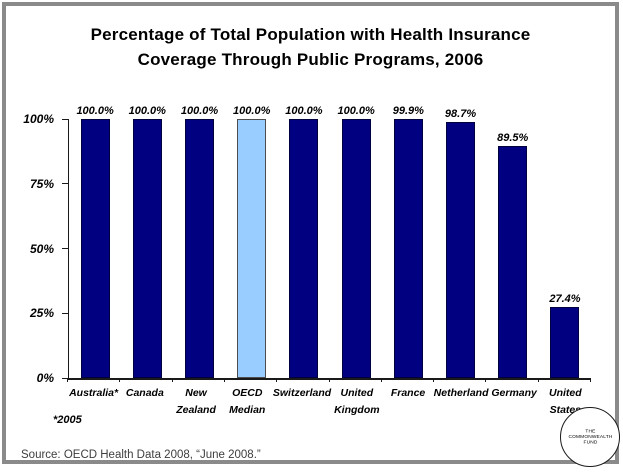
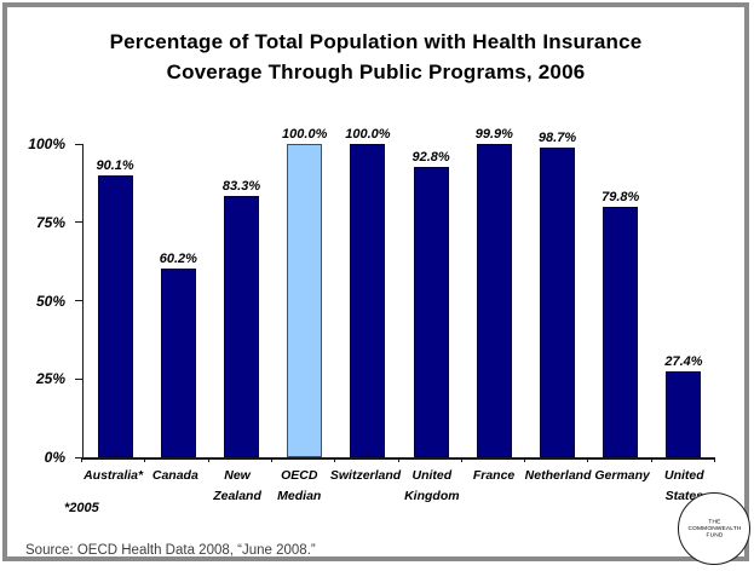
Australia*: 100.0% -> 90.1%
Canada: 100.0% -> 60.2%
New Zealand: 100.0% -> 83.3%
United Kingdom: 100.0% -> 92.8%
Germany: 89.5% -> 79.8%
